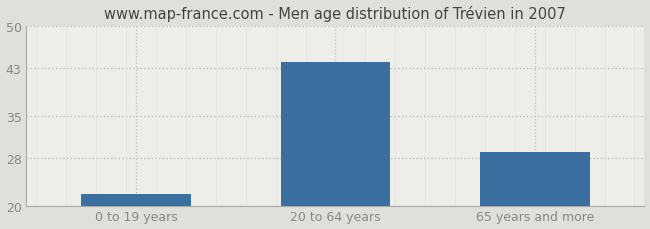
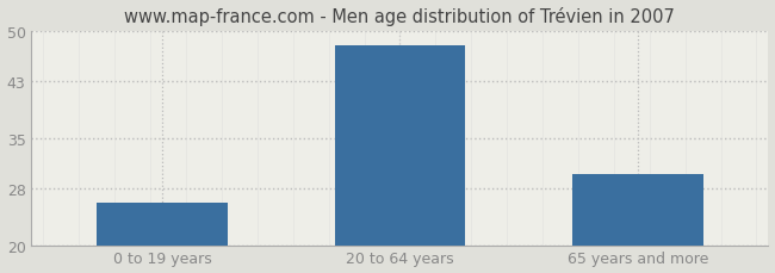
0 to 19 years: 22 -> 26
20 to 64 years: 44 -> 48
65 years and more: 29 -> 30
